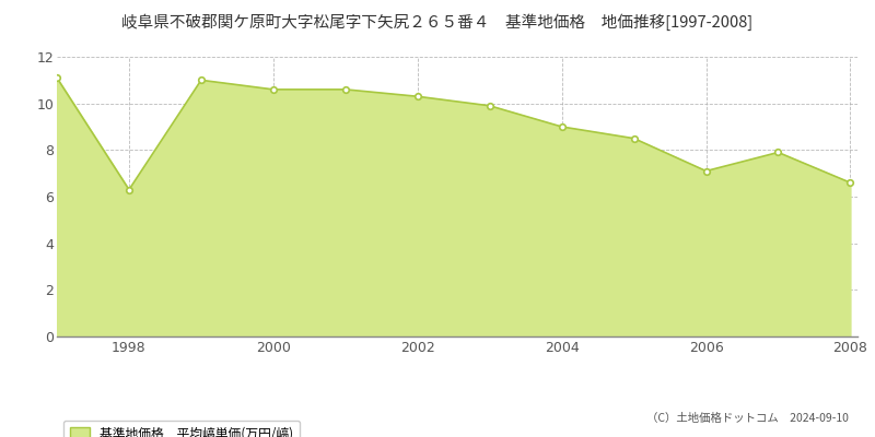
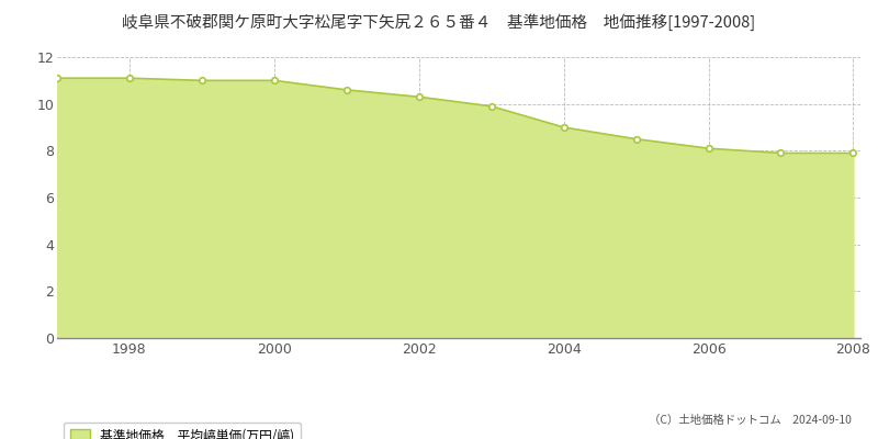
1998: 6.3 -> 11.1
2000: 10.6 -> 11.0
2006: 7.1 -> 8.1
2008: 6.6 -> 7.9
